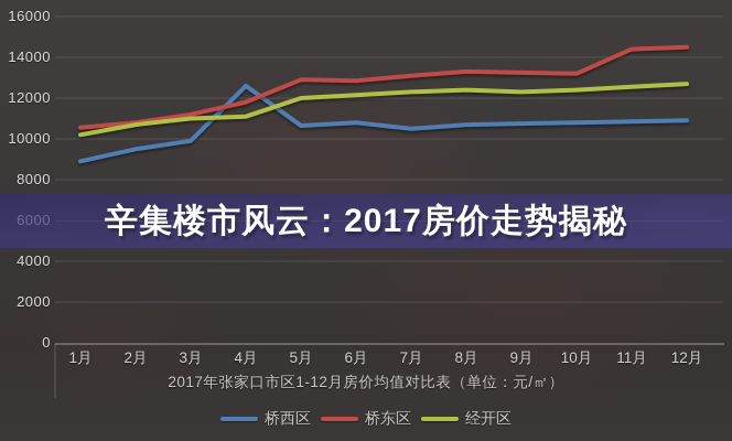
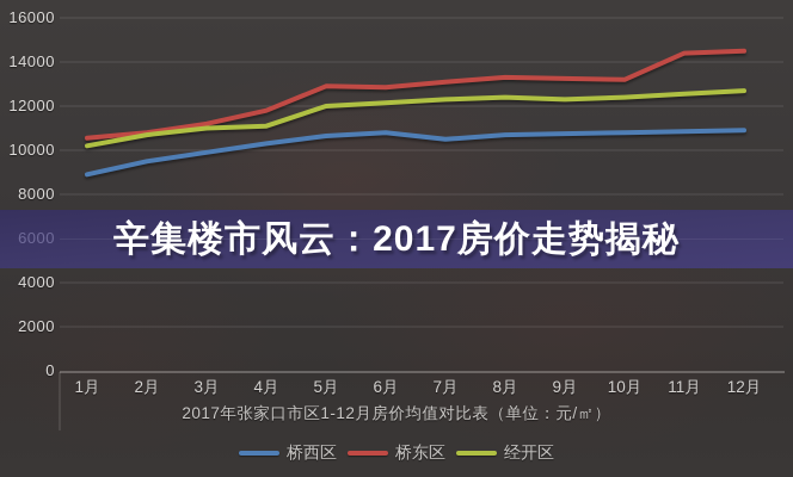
桥西区/4月: 12600 -> 10300
